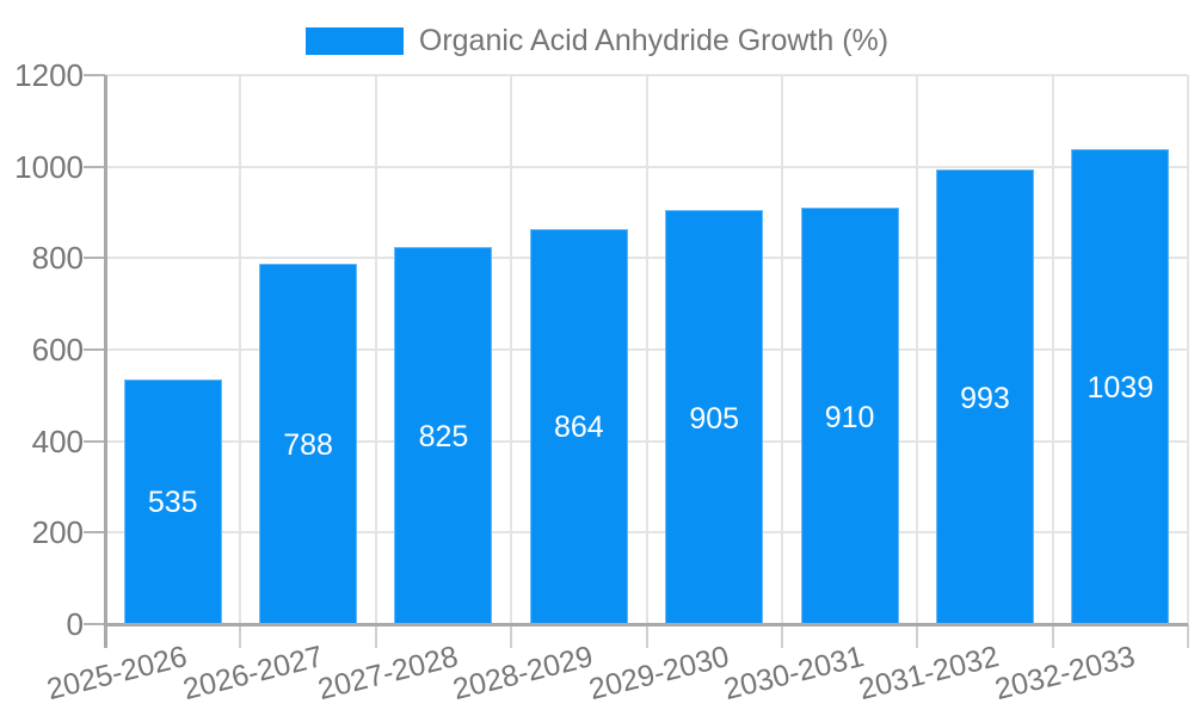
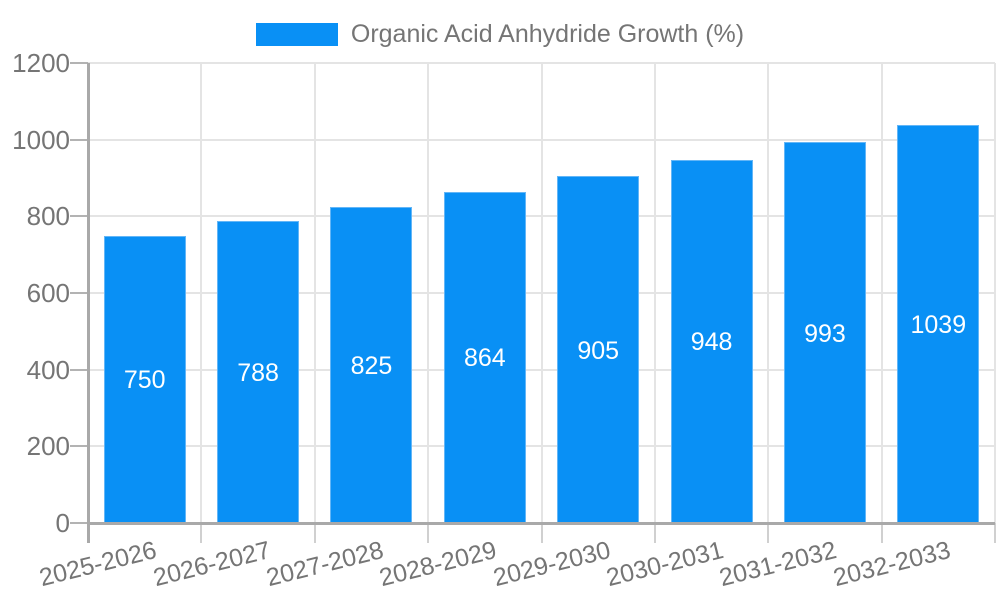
2025-2026: 535 -> 750
2030-2031: 910 -> 948
